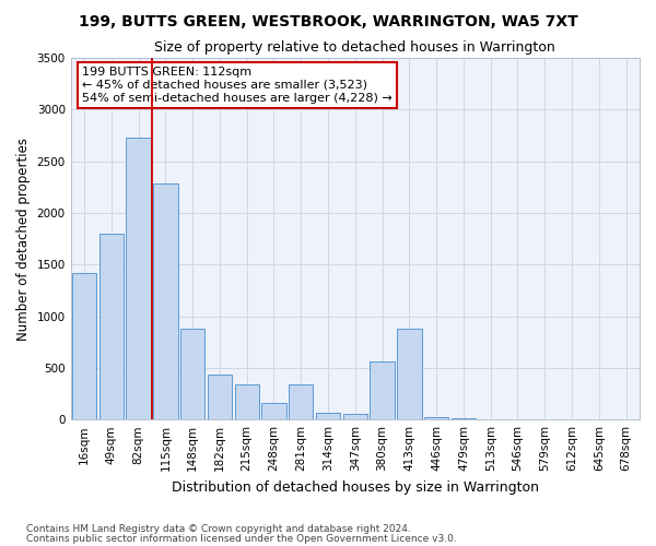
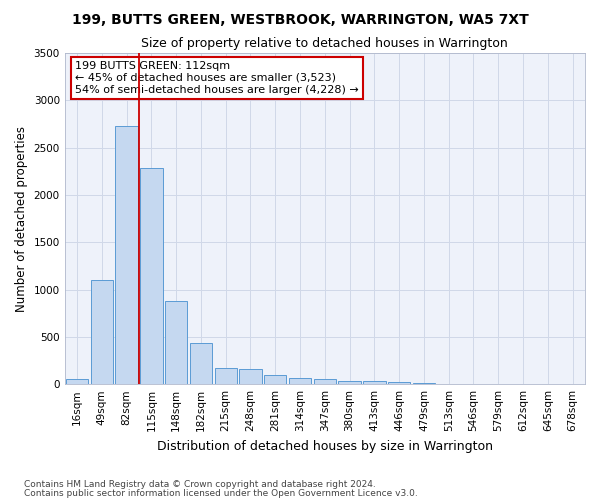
16sqm: 1420 -> 60
49sqm: 1800 -> 1100
215sqm: 340 -> 170
281sqm: 340 -> 100
380sqm: 560 -> 40
413sqm: 880 -> 30
